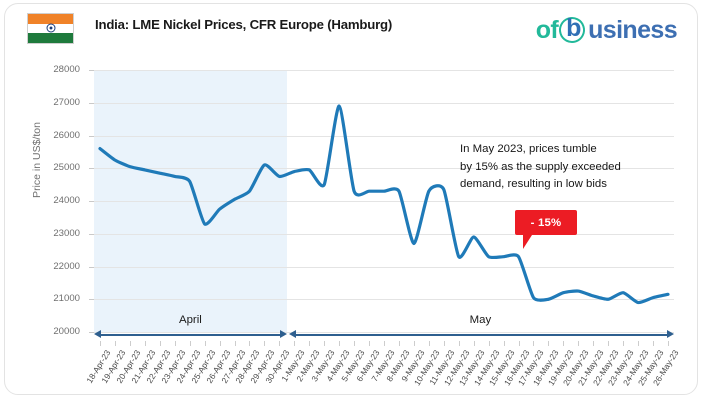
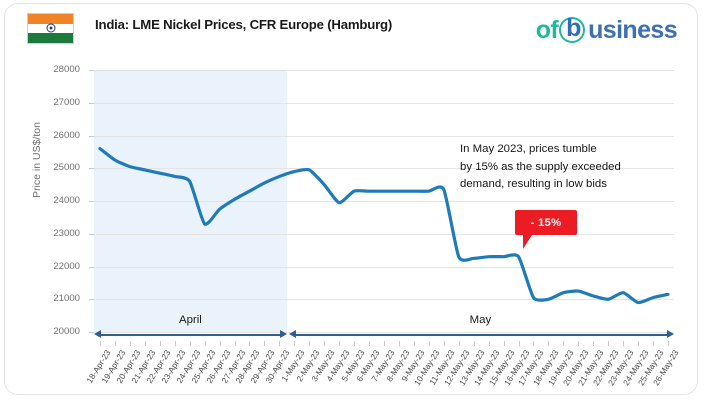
29-Apr-23: 25100 -> 24600
4-May-23: 26900 -> 24000
9-May-23: 22700 -> 24300
13-May-23: 22900 -> 22200
